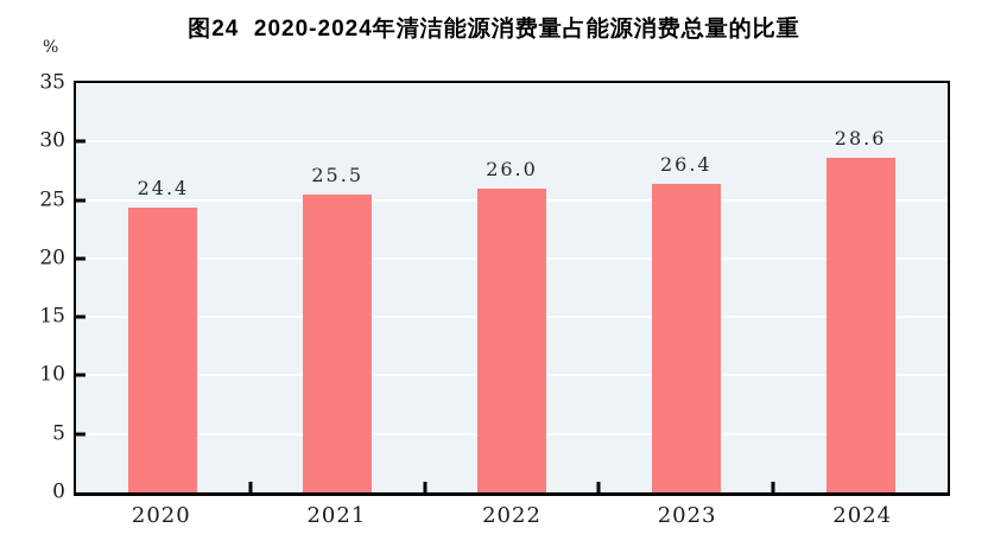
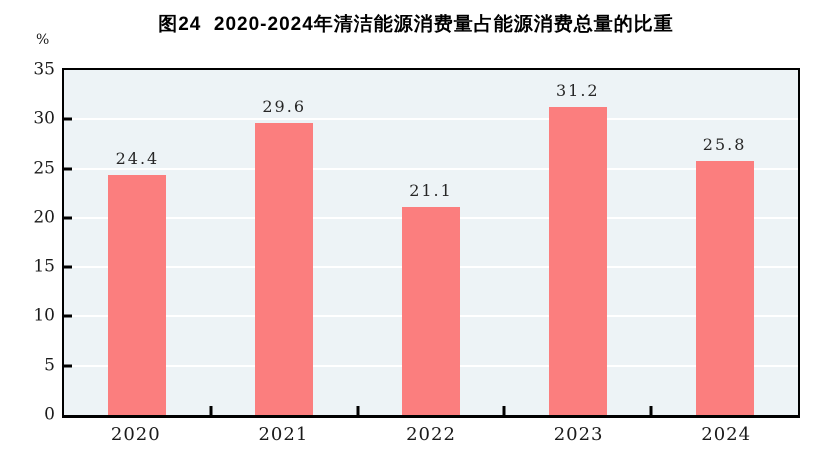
2021: 25.5 -> 29.6
2022: 26.0 -> 21.1
2023: 26.4 -> 31.2
2024: 28.6 -> 25.8
